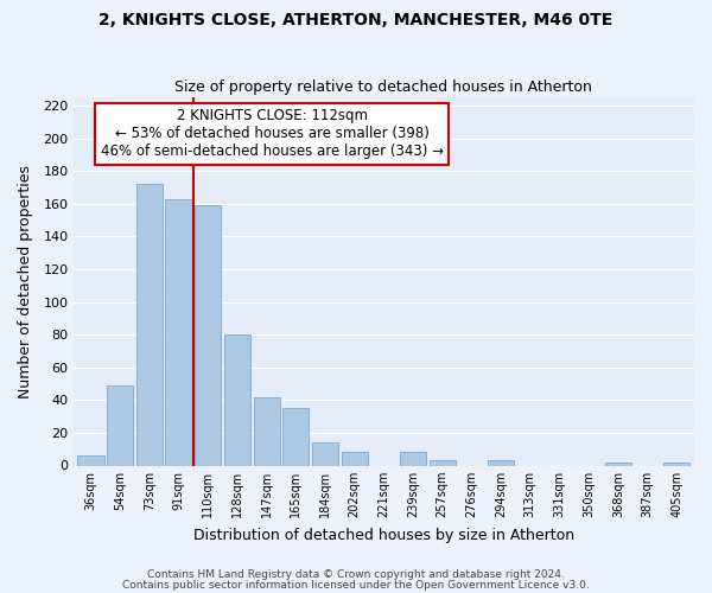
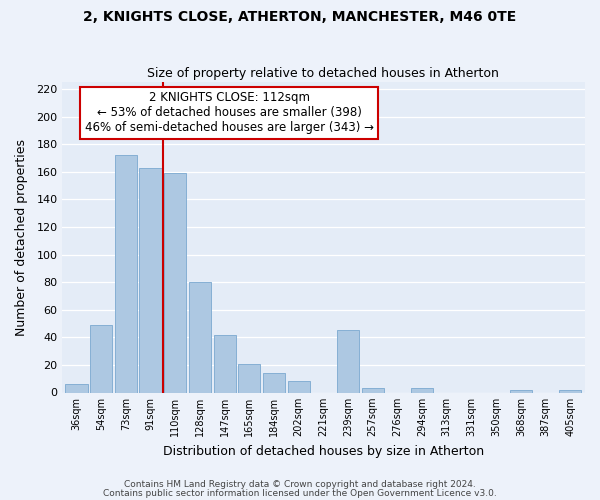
165sqm: 35 -> 21
239sqm: 8 -> 45
